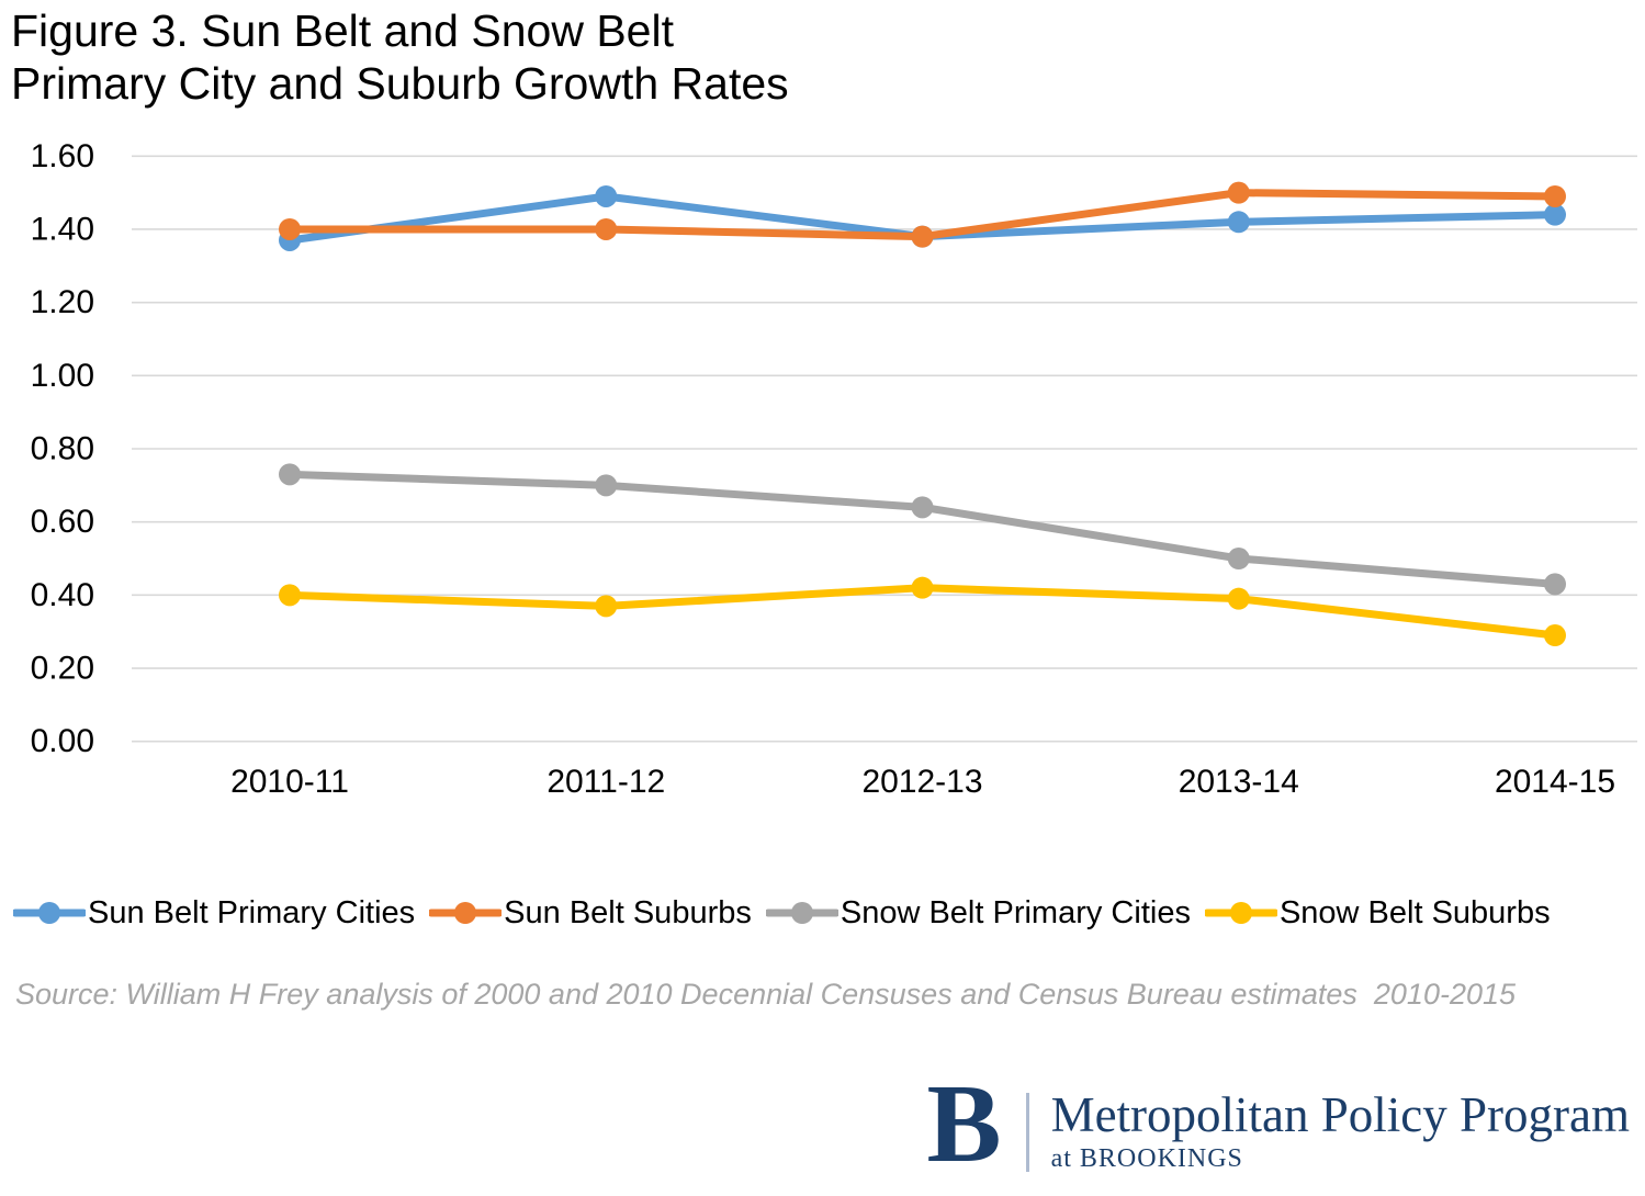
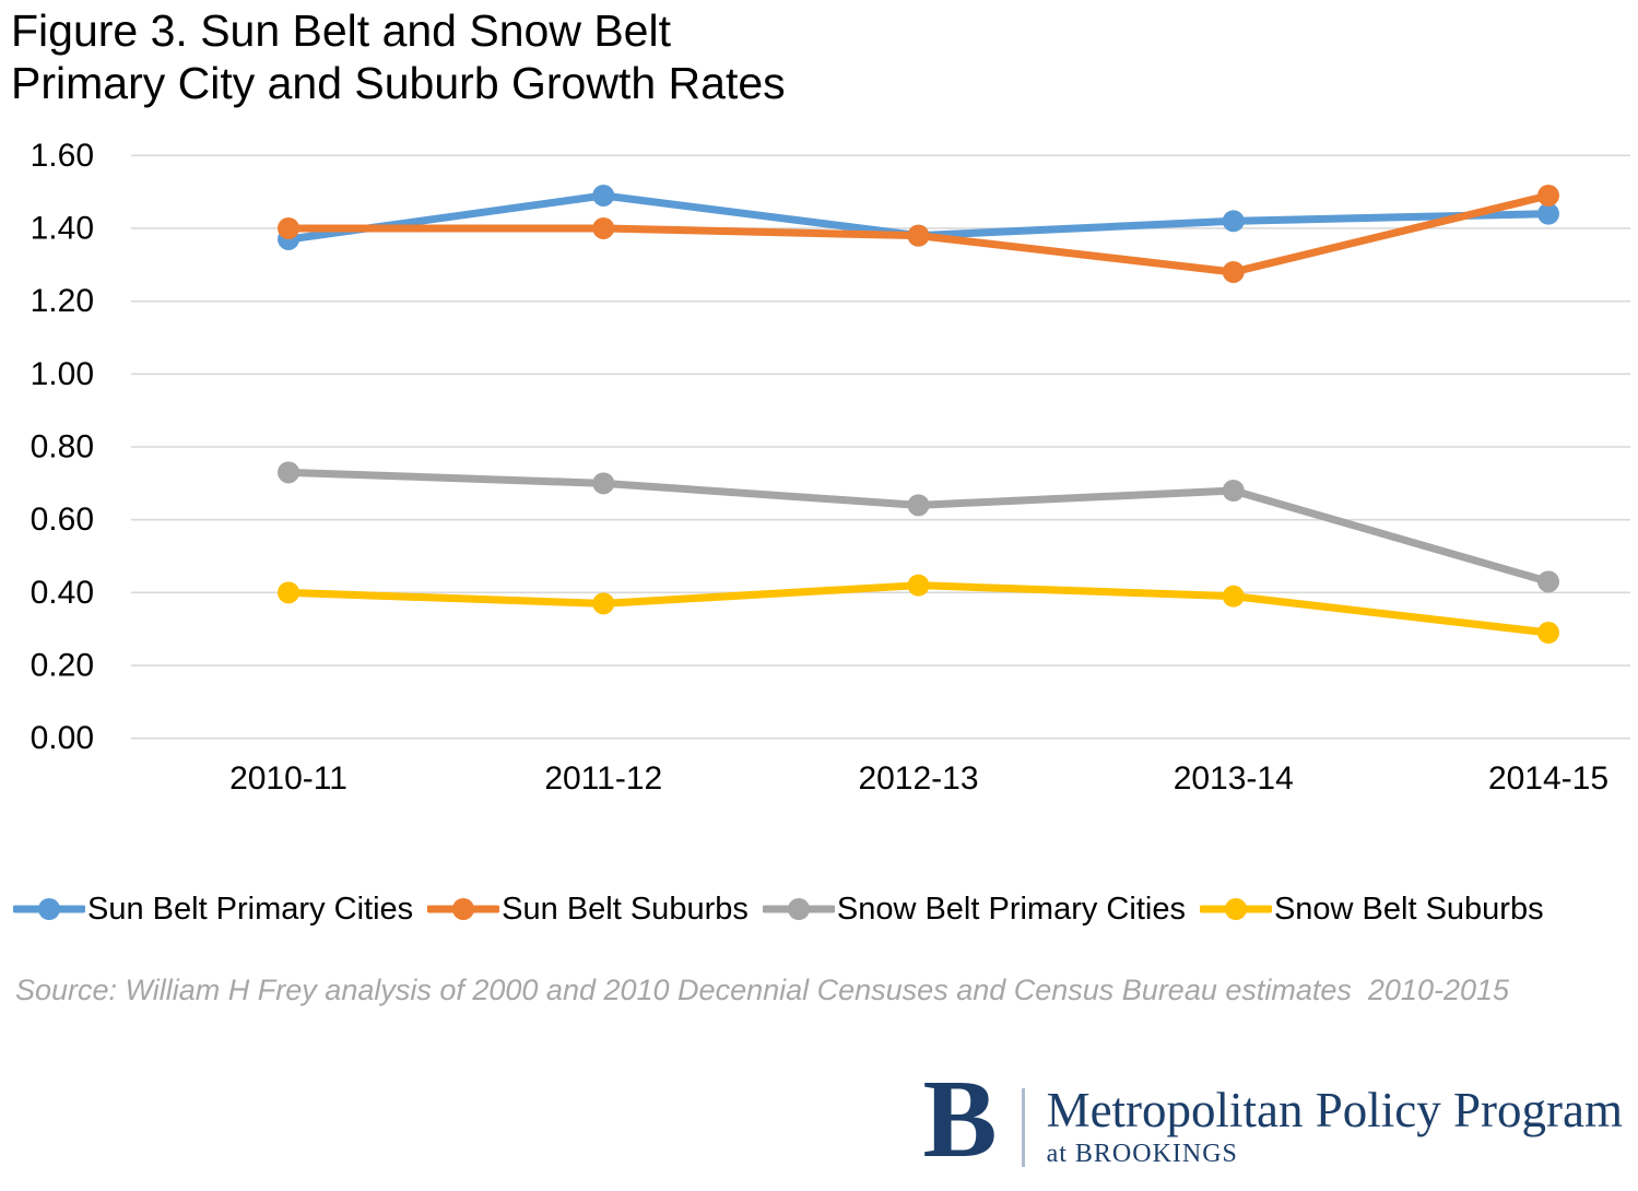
Sun Belt Suburbs/2013-14: 1.50 -> 1.28
Snow Belt Primary Cities/2013-14: 0.50 -> 0.68
